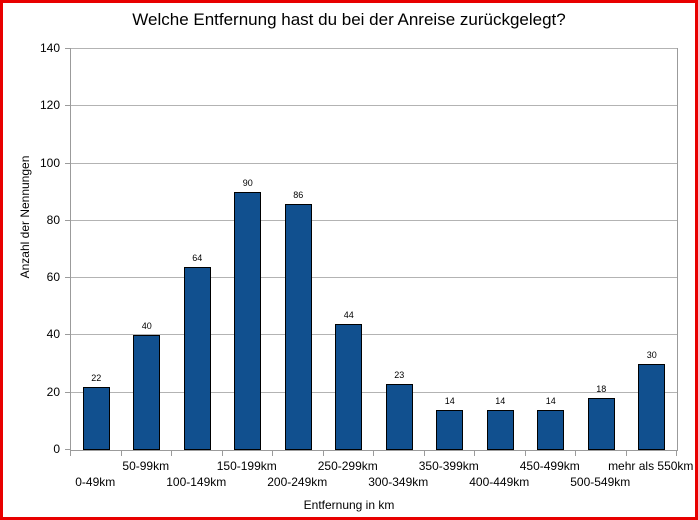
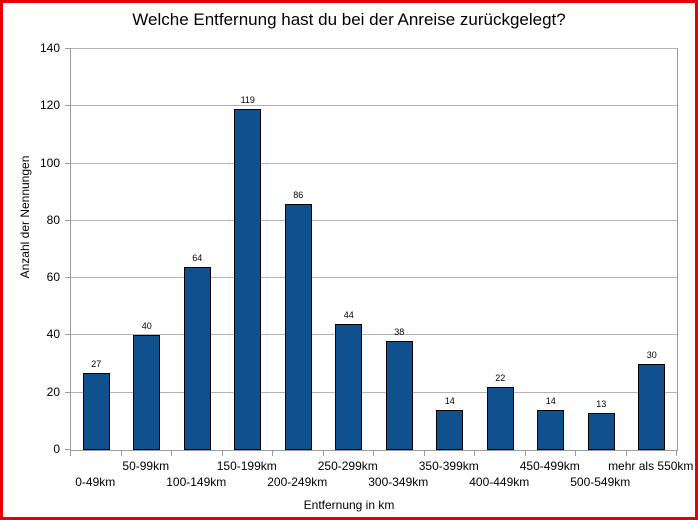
0-49km: 22 -> 27
150-199km: 90 -> 119
300-349km: 23 -> 38
400-449km: 14 -> 22
500-549km: 18 -> 13
